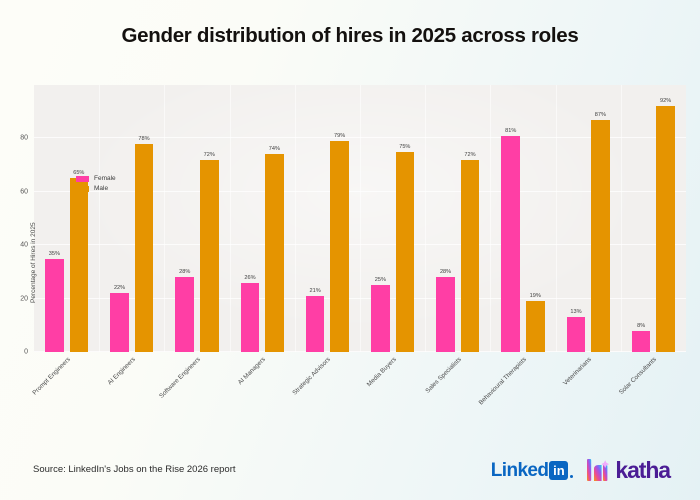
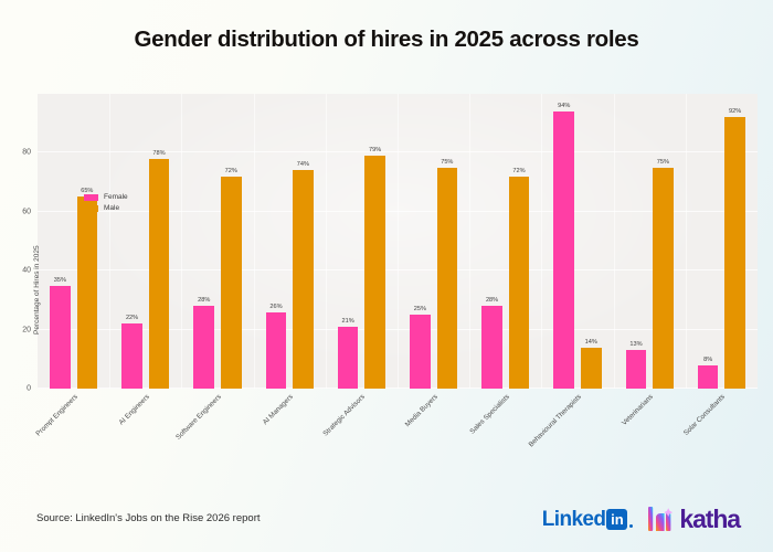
Female/Behavioural Therapists: 81% -> 94%
Male/Behavioural Therapists: 19% -> 14%
Male/Veterinarians: 87% -> 75%
